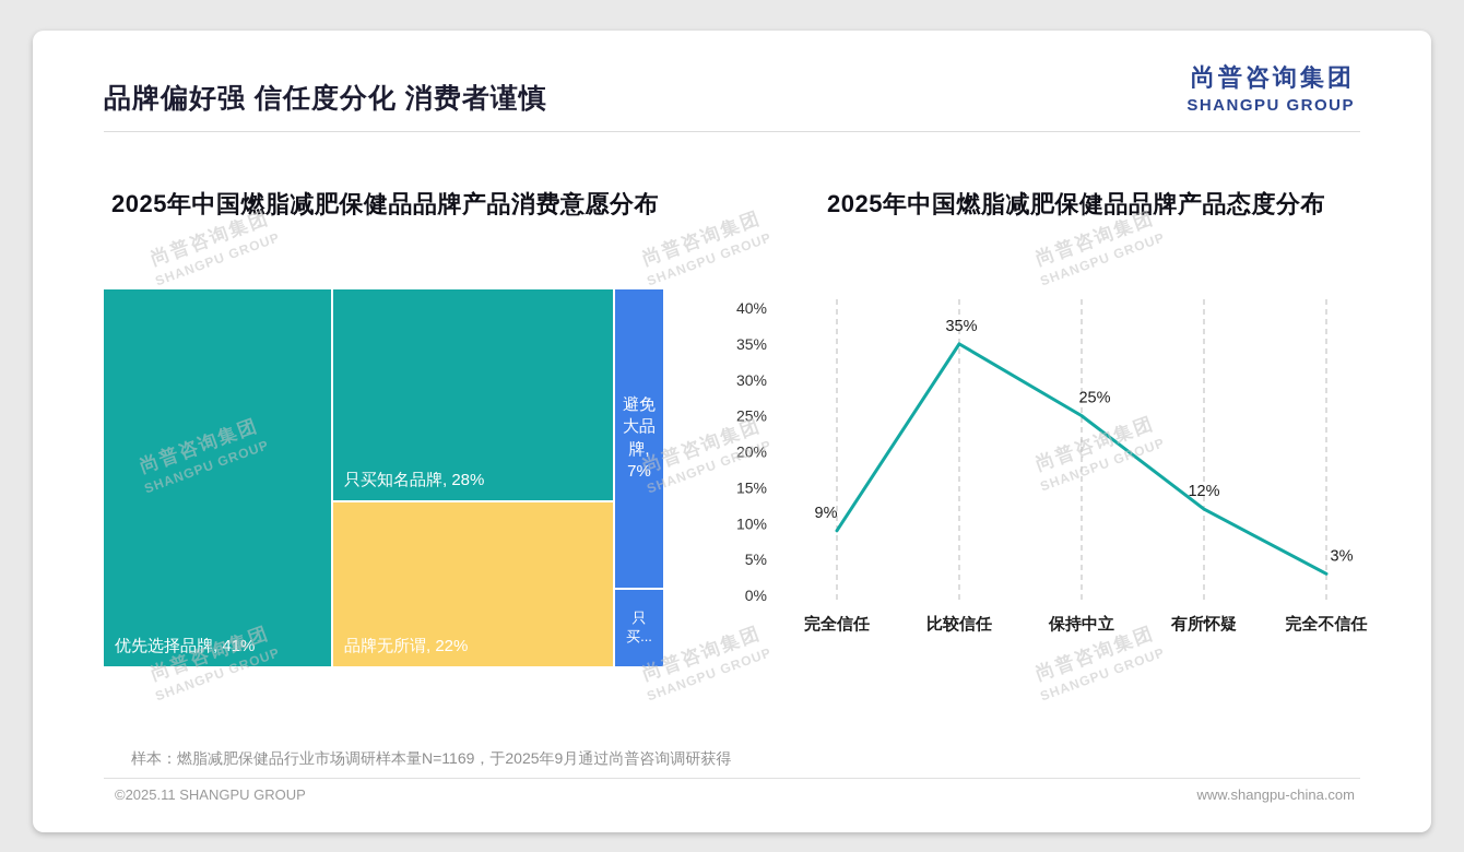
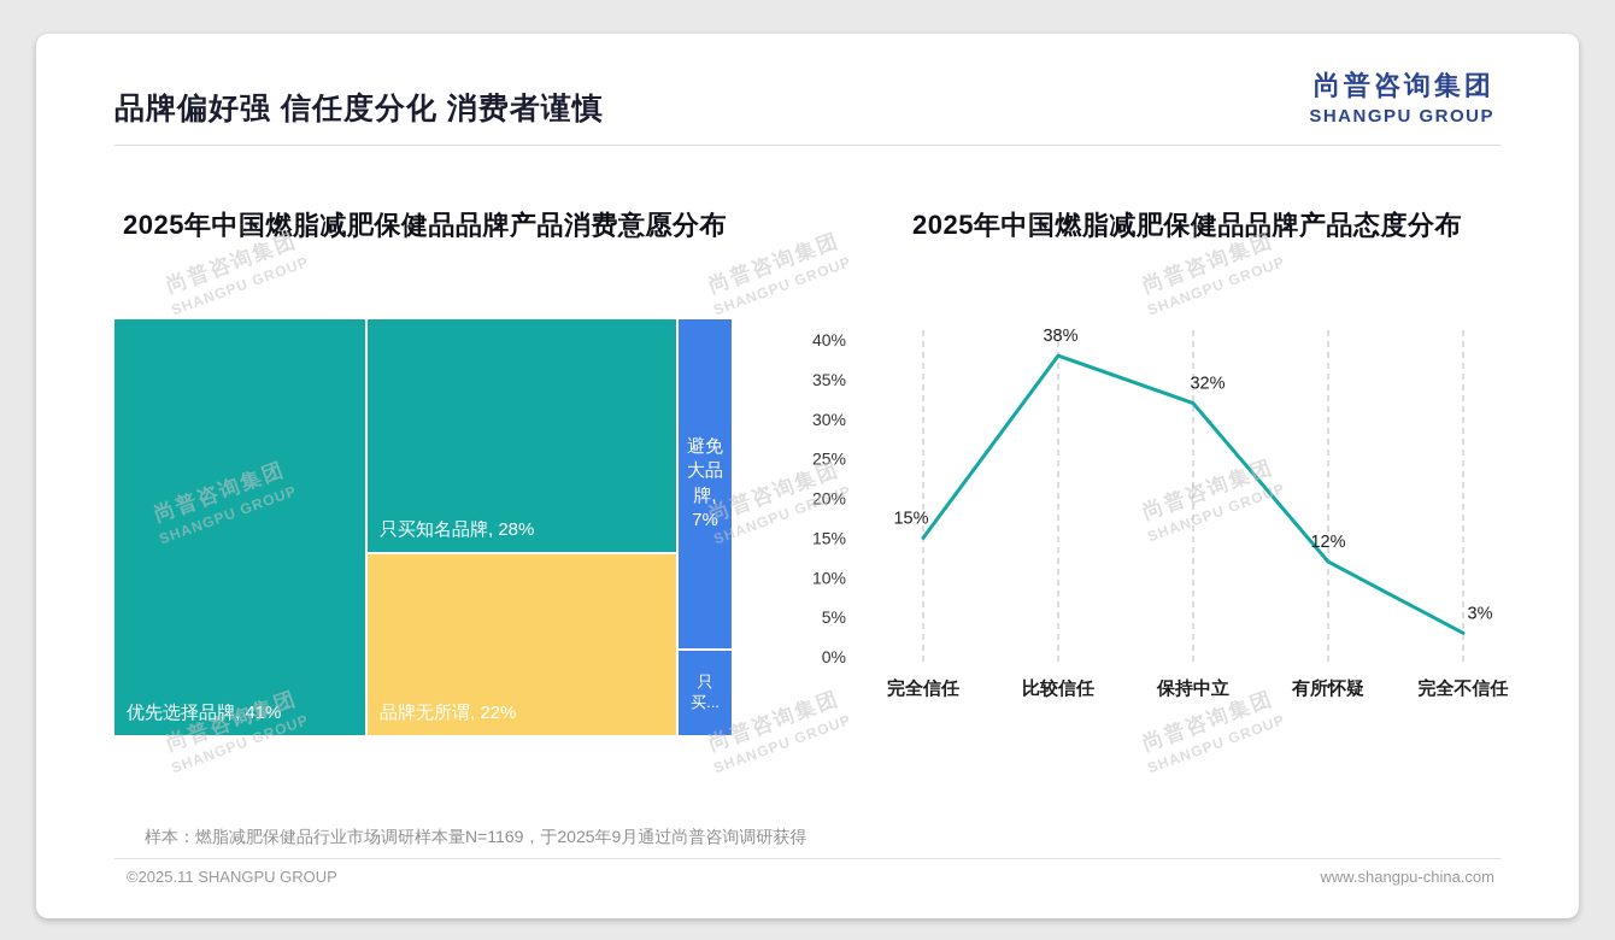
2025年中国燃脂减肥保健品品牌产品态度分布/完全信任: 9% -> 15%
2025年中国燃脂减肥保健品品牌产品态度分布/比较信任: 35% -> 38%
2025年中国燃脂减肥保健品品牌产品态度分布/保持中立: 25% -> 32%
